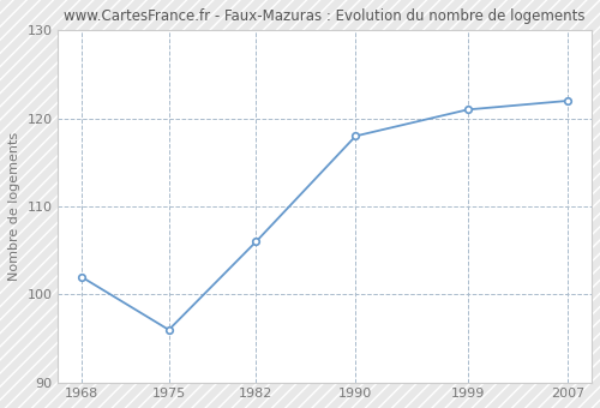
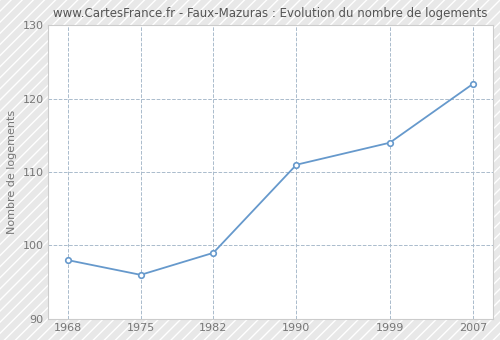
1968: 102 -> 98
1982: 106 -> 99
1990: 118 -> 111
1999: 121 -> 114
